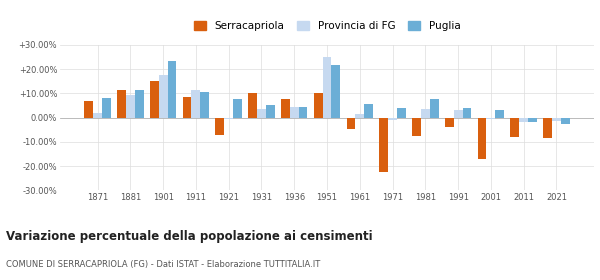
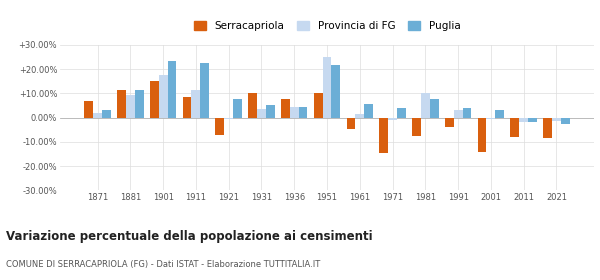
Puglia/1871: 8.0% -> 3.0%
Puglia/1911: 10.5% -> 22.5%
Serracapriola/1971: -22.5% -> -14.5%
Provincia di FG/1981: 3.5% -> 10.0%
Serracapriola/2001: -17.0% -> -14.0%
